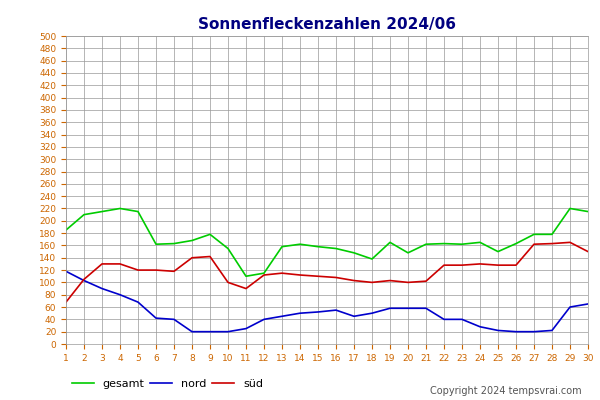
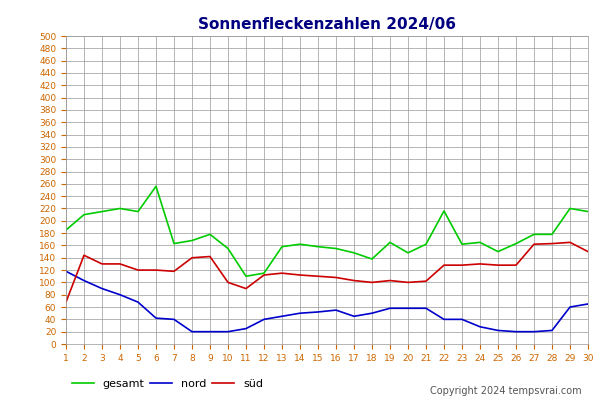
süd/2: 105 -> 144
gesamt/6: 162 -> 256
gesamt/22: 163 -> 216
